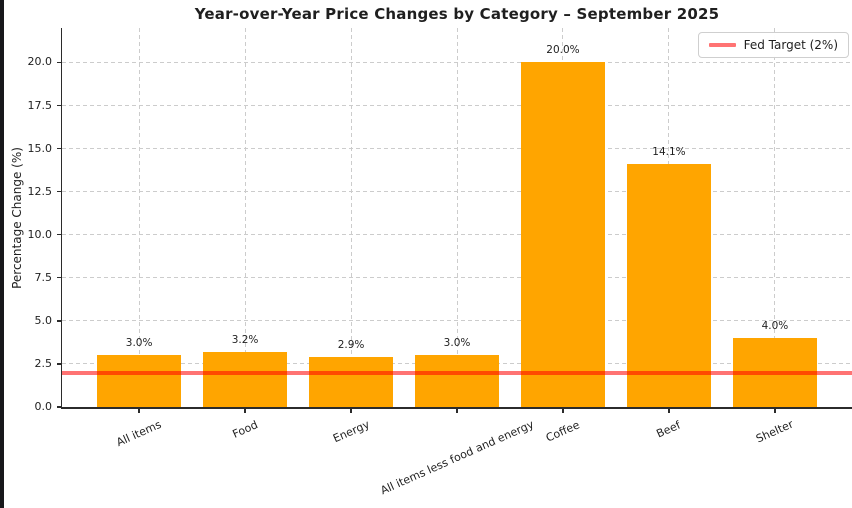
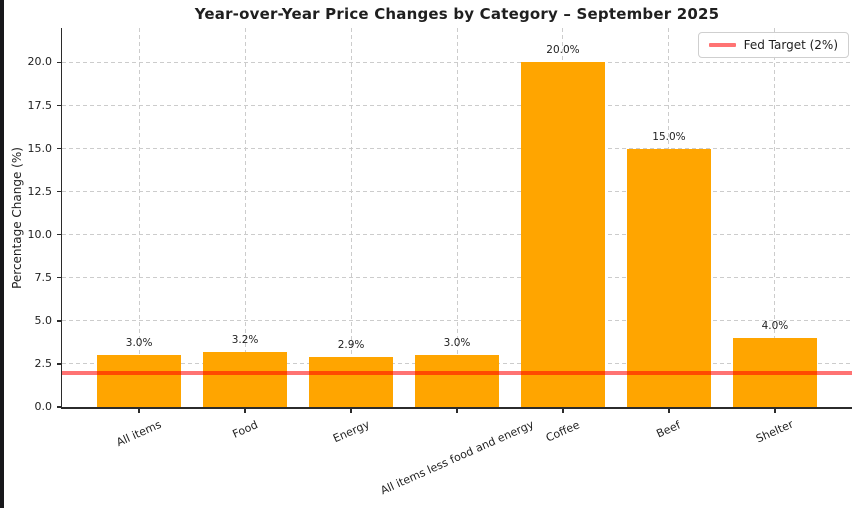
Beef: 14.1% -> 15.0%
